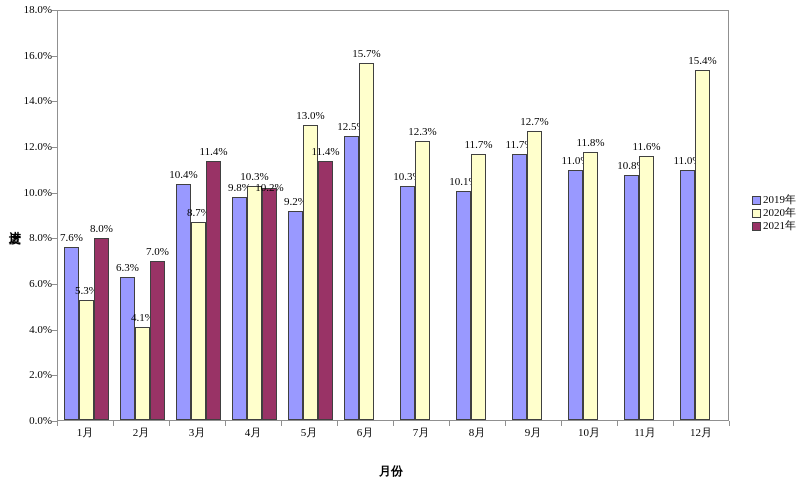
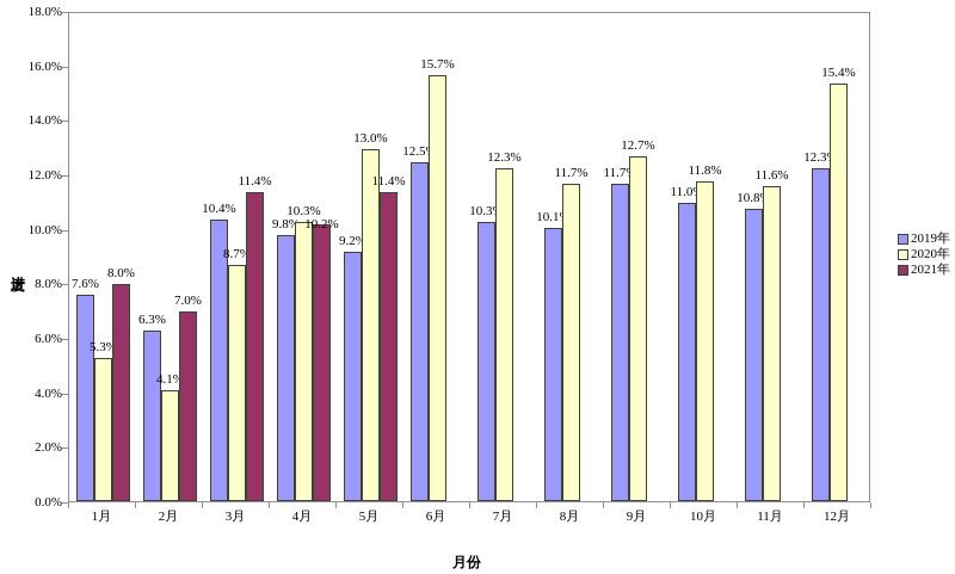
2019年/12月: 11.0% -> 12.3%
